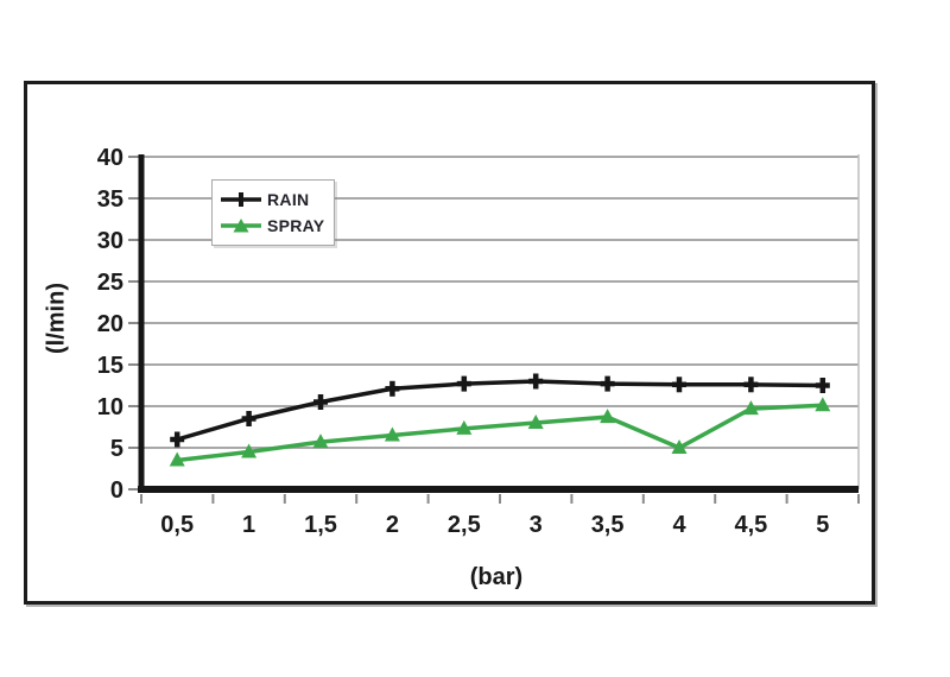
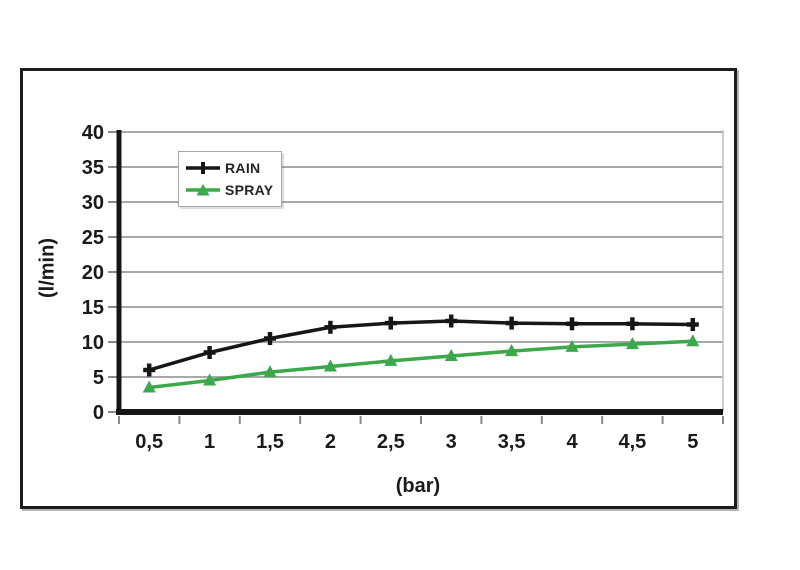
SPRAY/4: 5 -> 9
